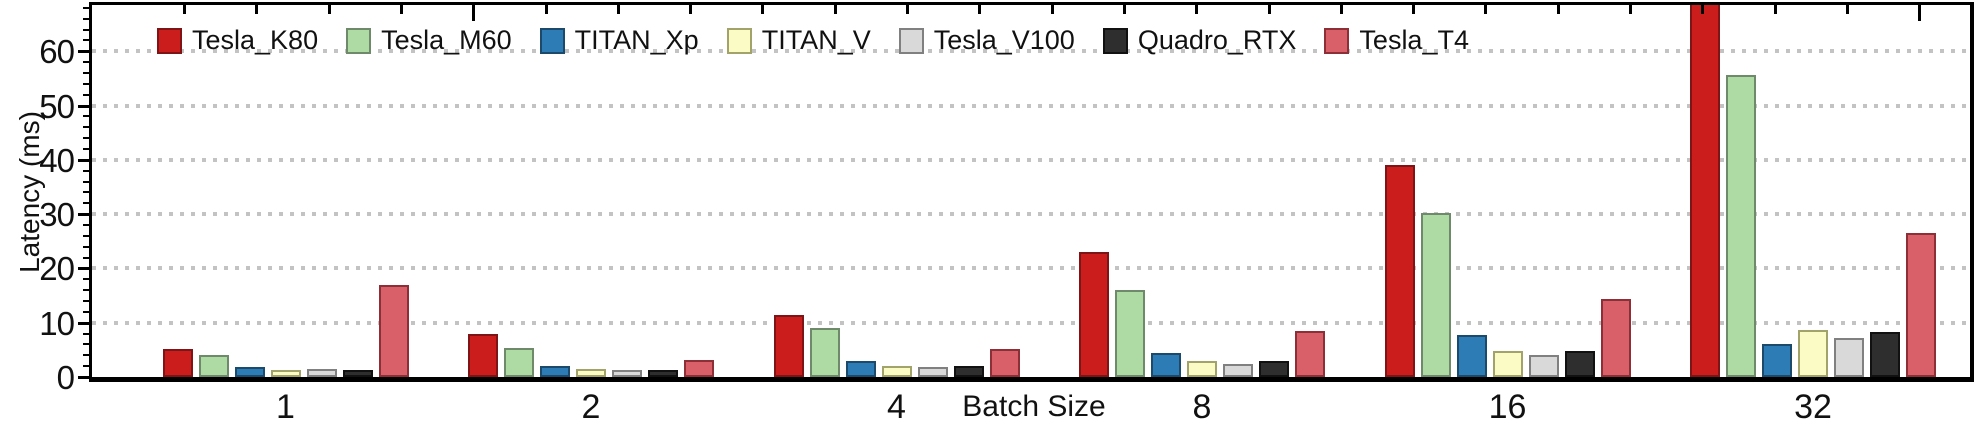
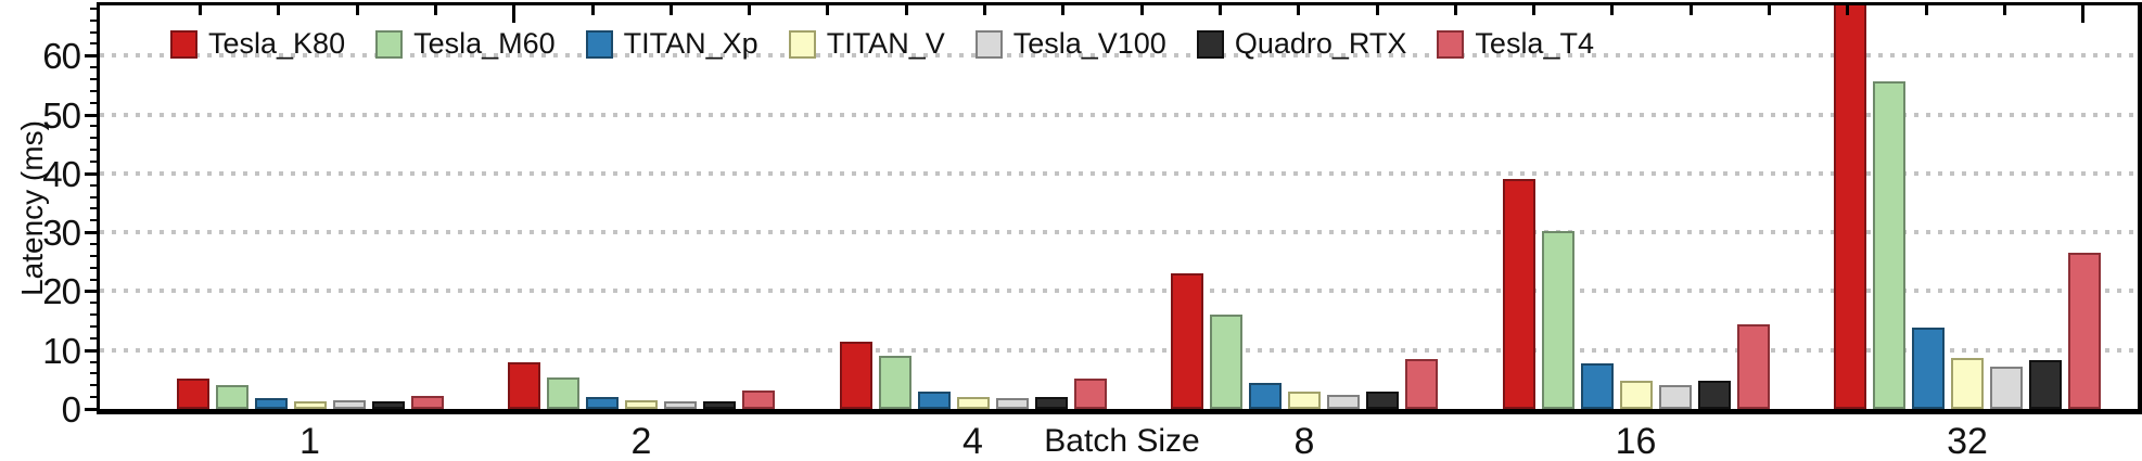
Tesla_T4/1: 17 -> 2
TITAN_Xp/32: 6 -> 14
